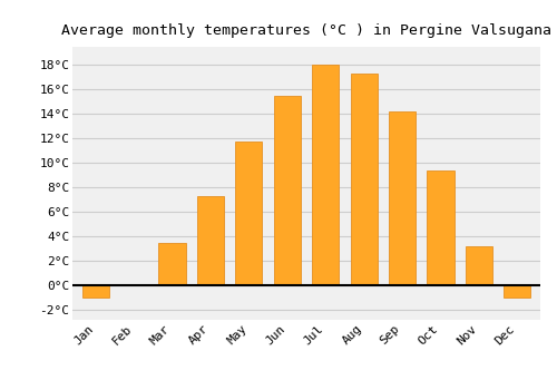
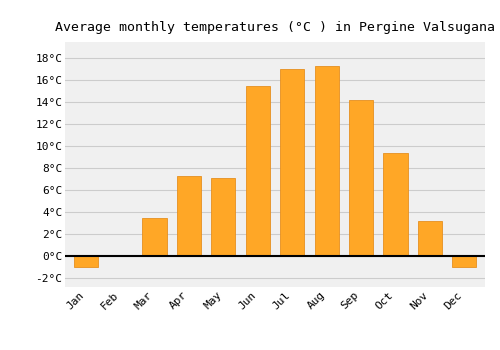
May: 11.8°C -> 7.1°C
Jul: 18.0°C -> 17.0°C
